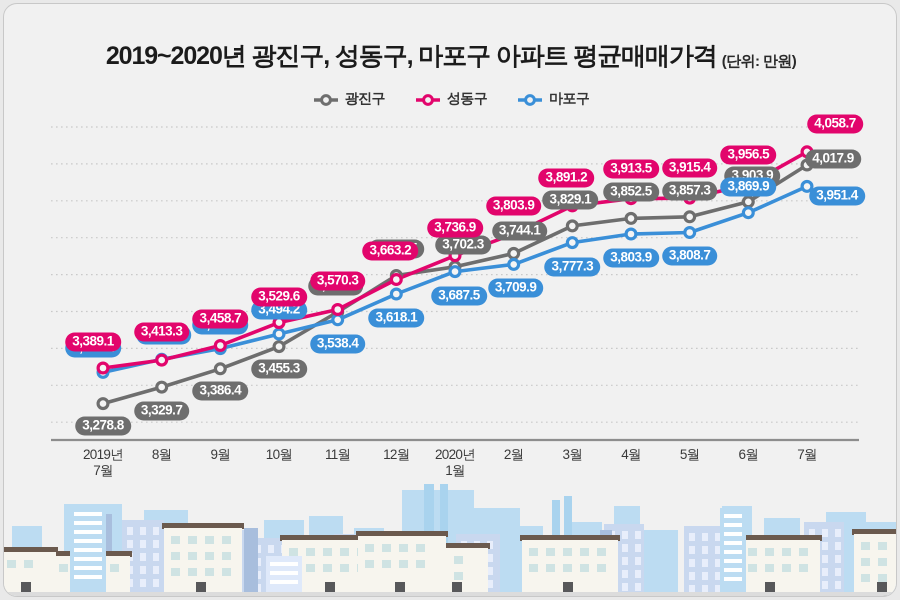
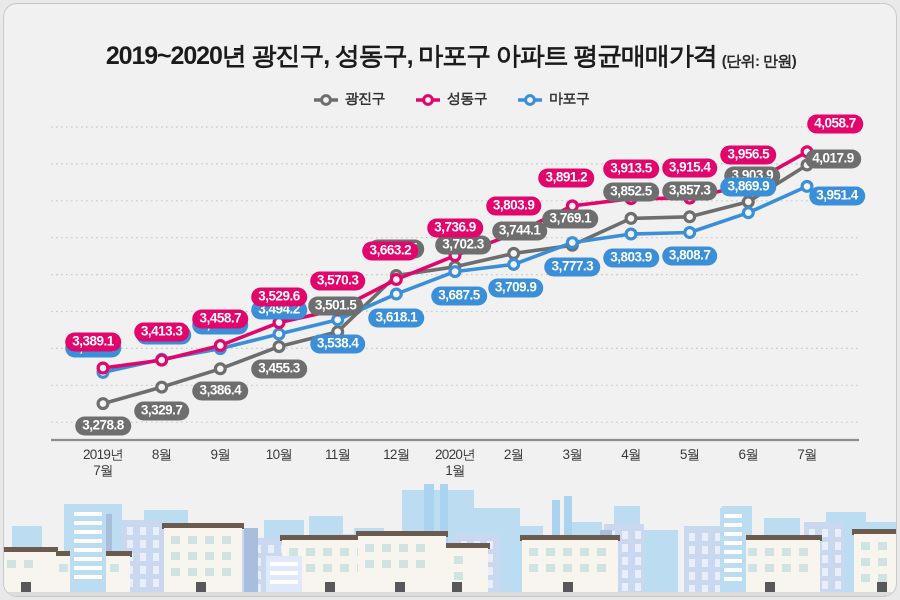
광진구/11월: 3,562.4 -> 3,501.5
광진구/3월: 3,829.1 -> 3,769.1
